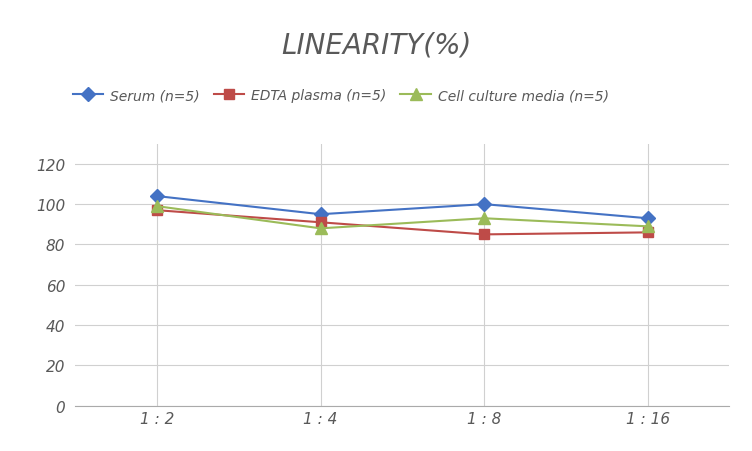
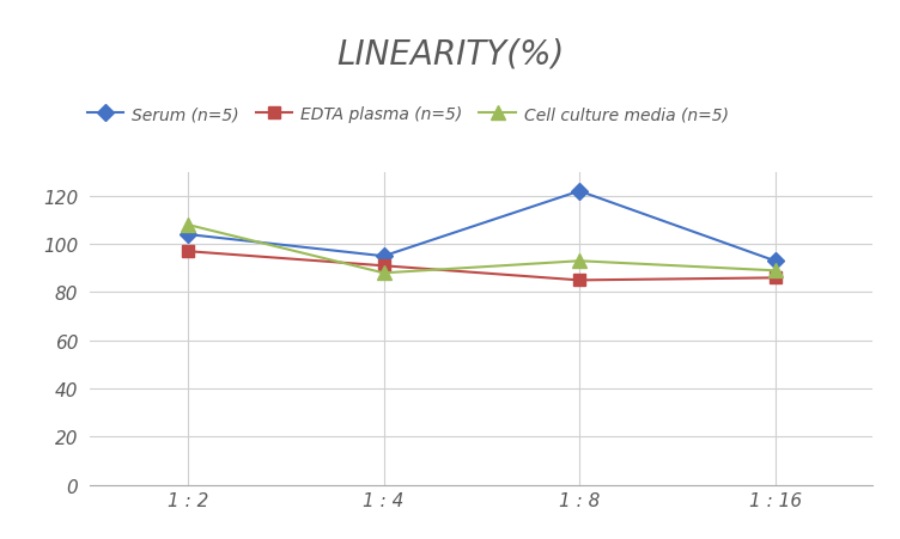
Cell culture media (n=5)/1 : 2: 99 -> 108
Serum (n=5)/1 : 8: 100 -> 122
